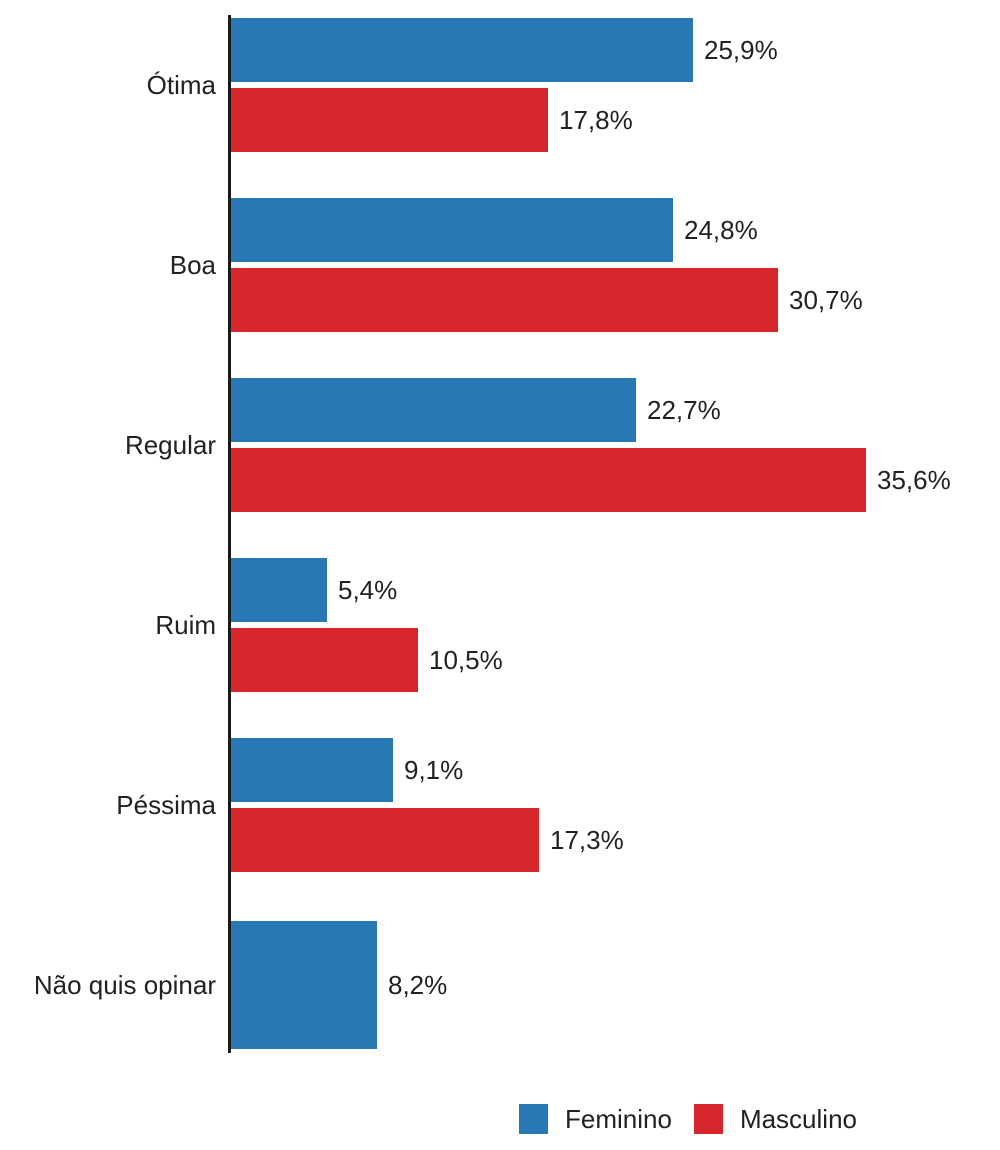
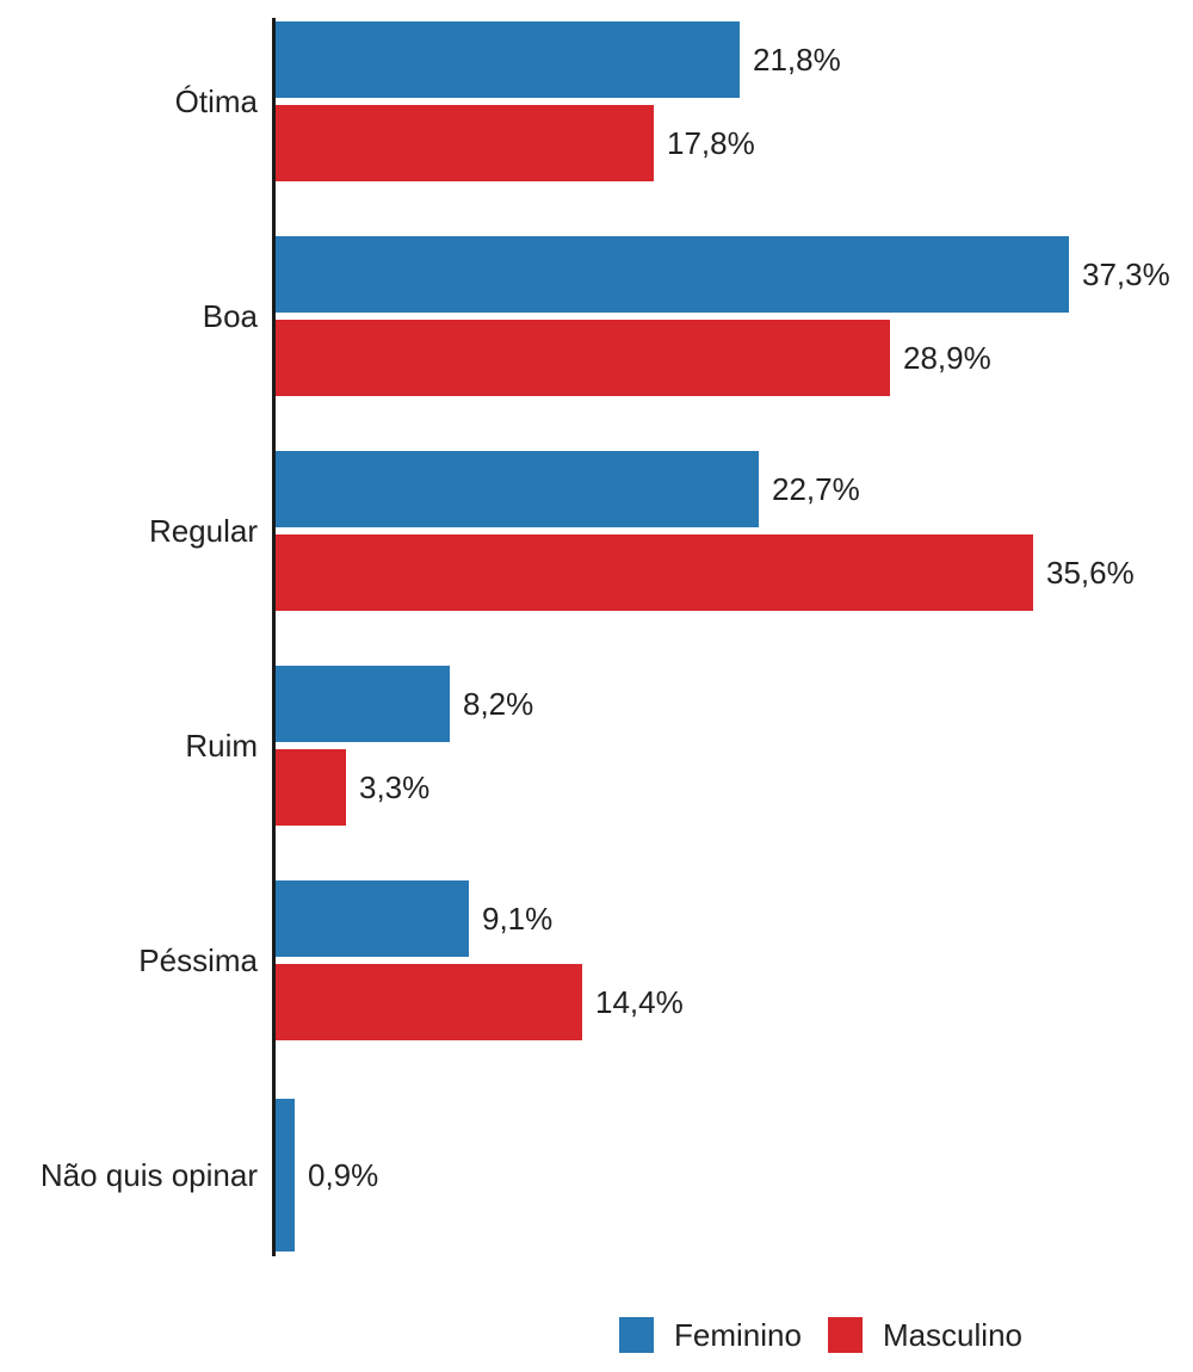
Feminino/Ótima: 25,9% -> 21,8%
Feminino/Boa: 24,8% -> 37,3%
Masculino/Boa: 30,7% -> 28,9%
Feminino/Ruim: 5,4% -> 8,2%
Masculino/Ruim: 10,5% -> 3,3%
Masculino/Péssima: 17,3% -> 14,4%
Feminino/Não quis opinar: 8,2% -> 0,9%
